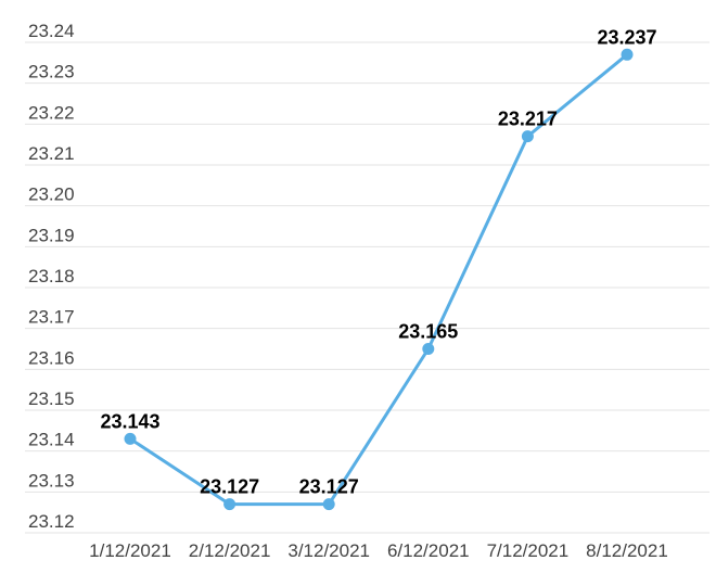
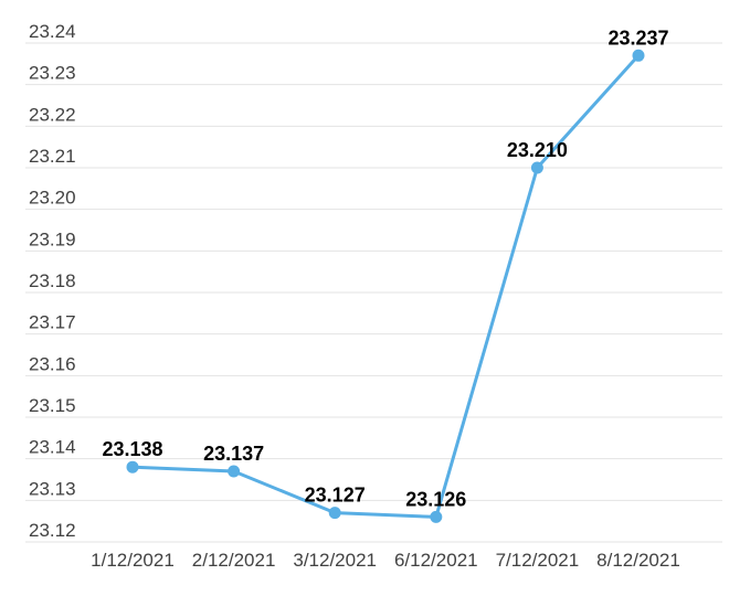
1/12/2021: 23.143 -> 23.138
2/12/2021: 23.127 -> 23.137
6/12/2021: 23.165 -> 23.126
7/12/2021: 23.217 -> 23.210
